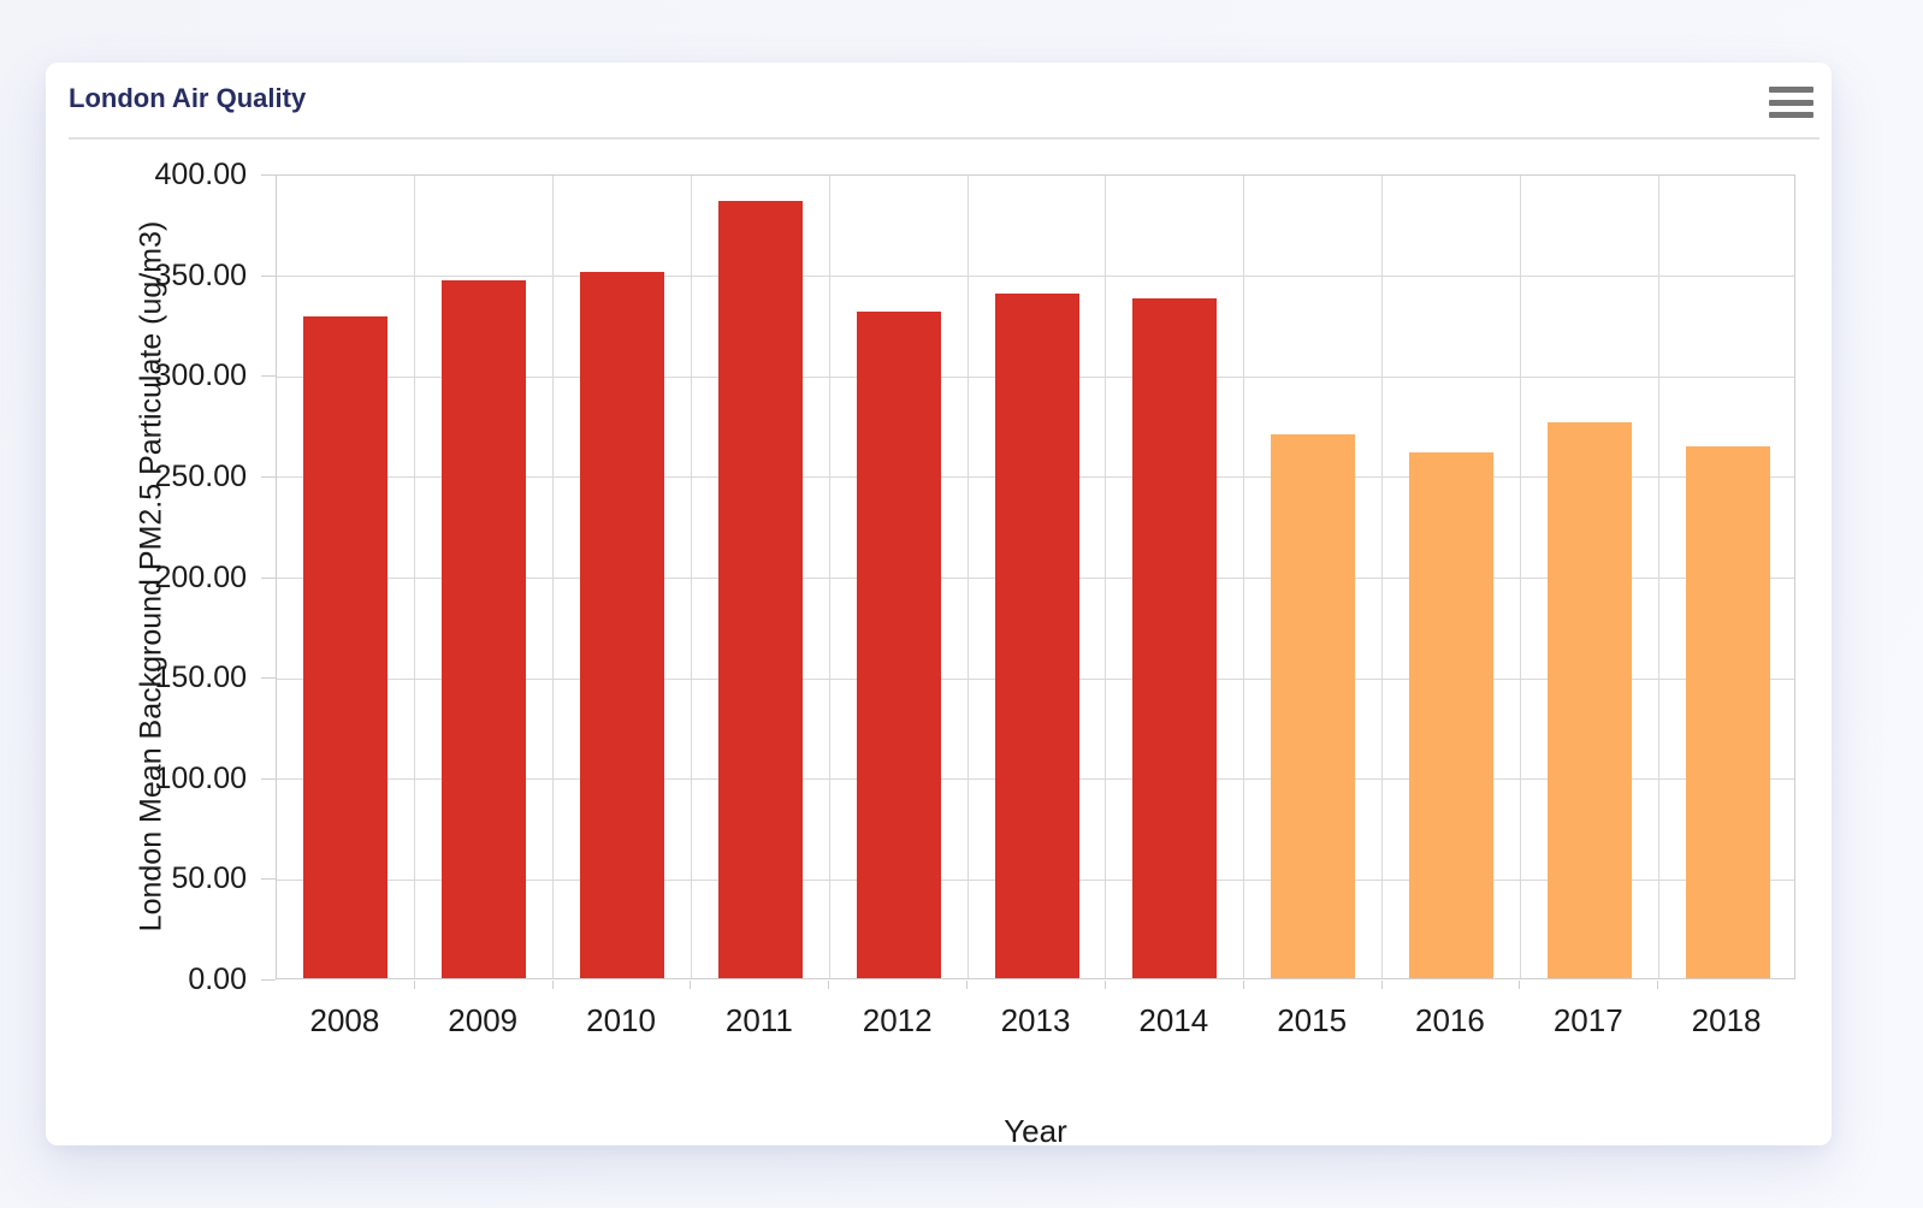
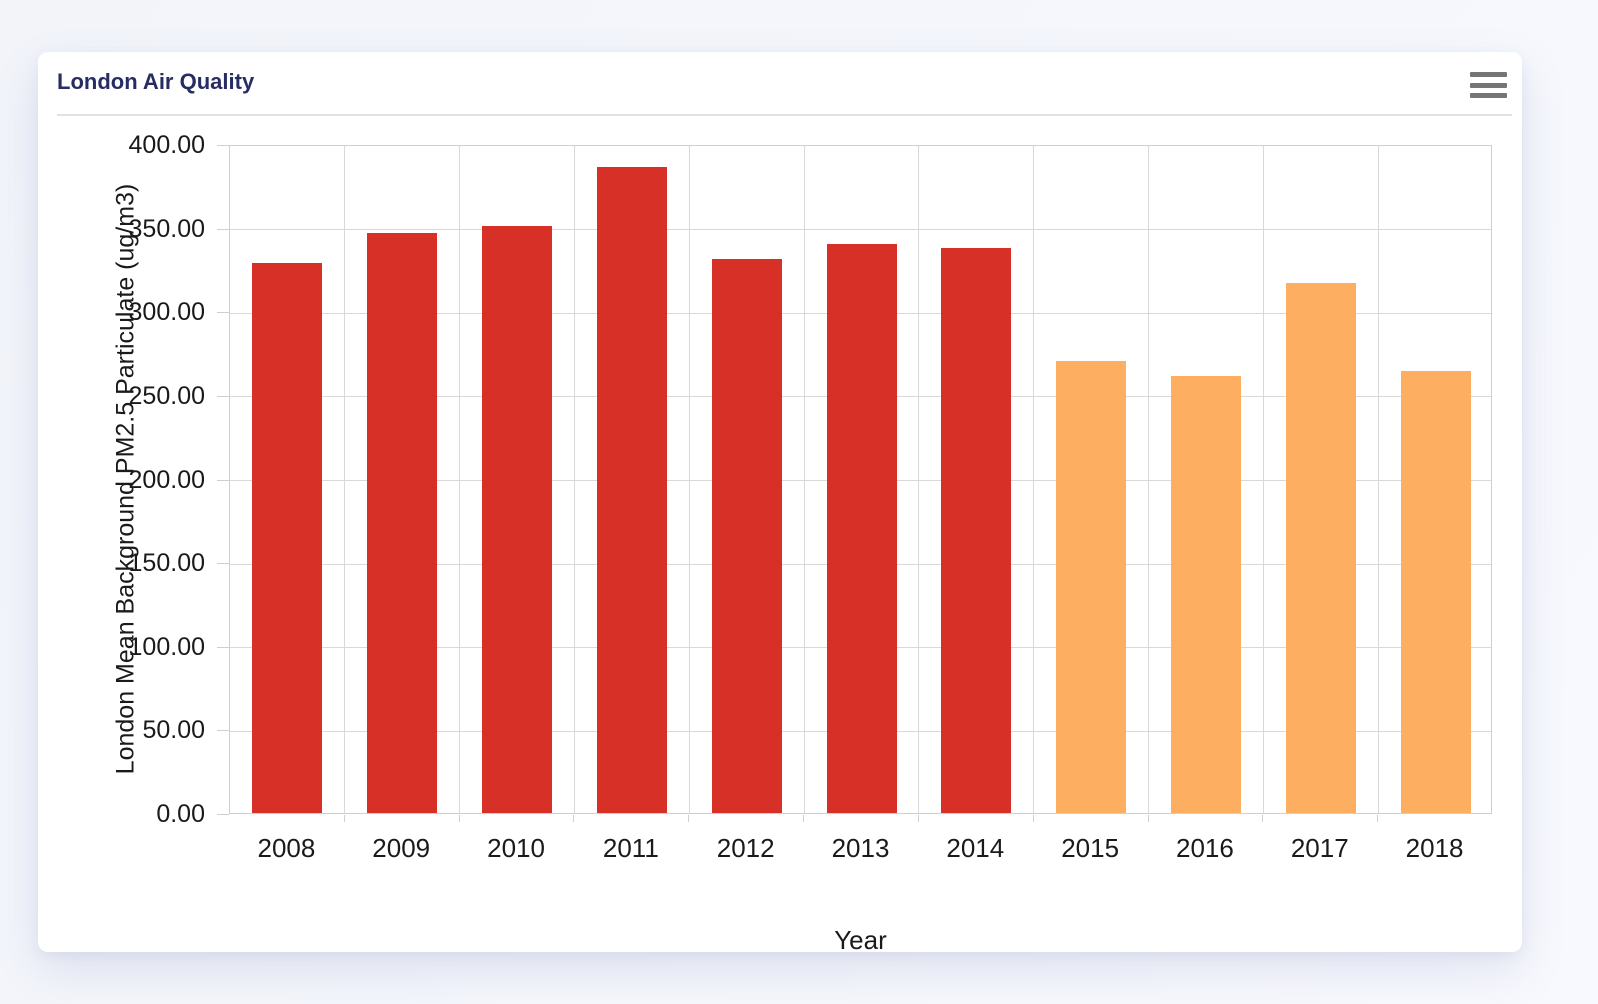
2017: 276 -> 317
